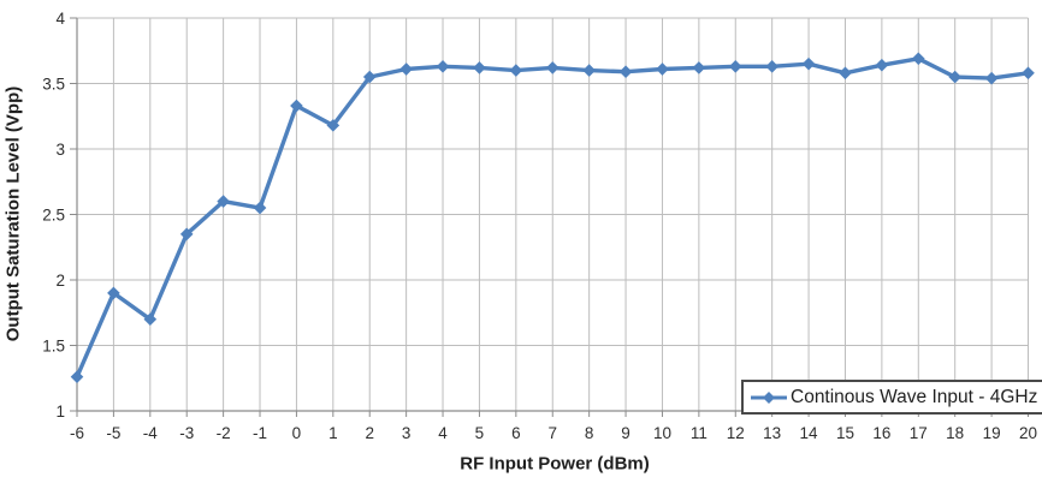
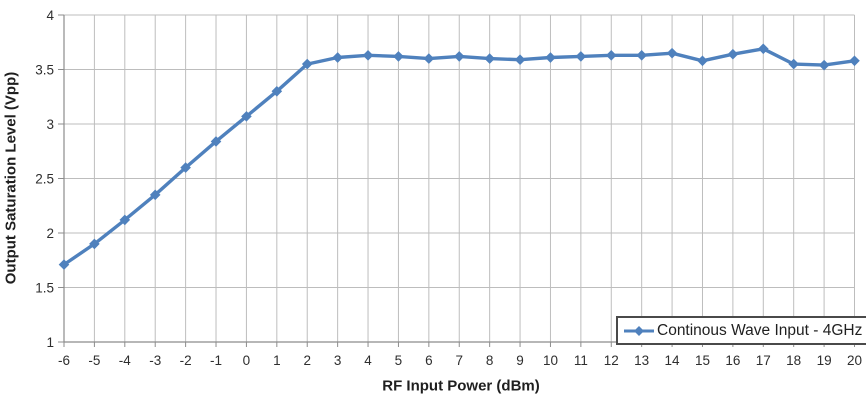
-6: 1.26 -> 1.71
-4: 1.70 -> 2.12
-1: 2.55 -> 2.84
0: 3.33 -> 3.07
1: 3.18 -> 3.30
